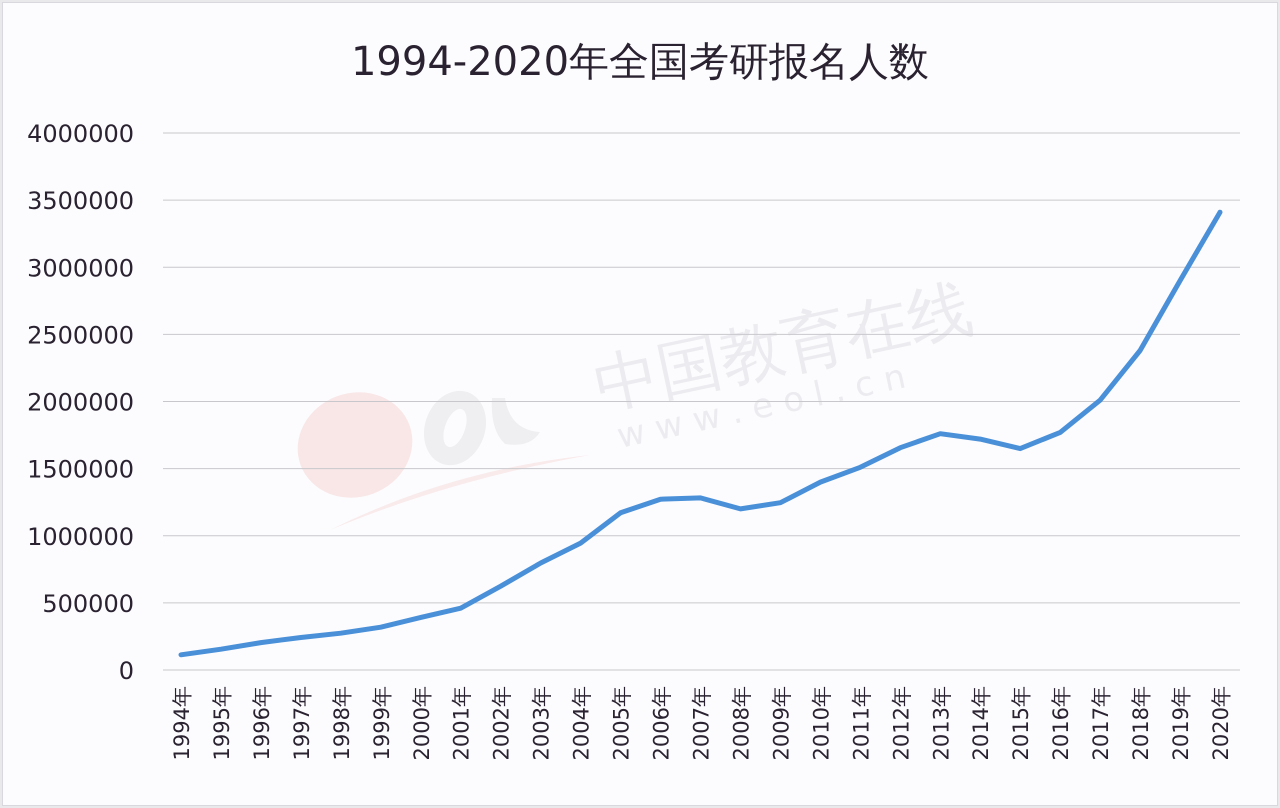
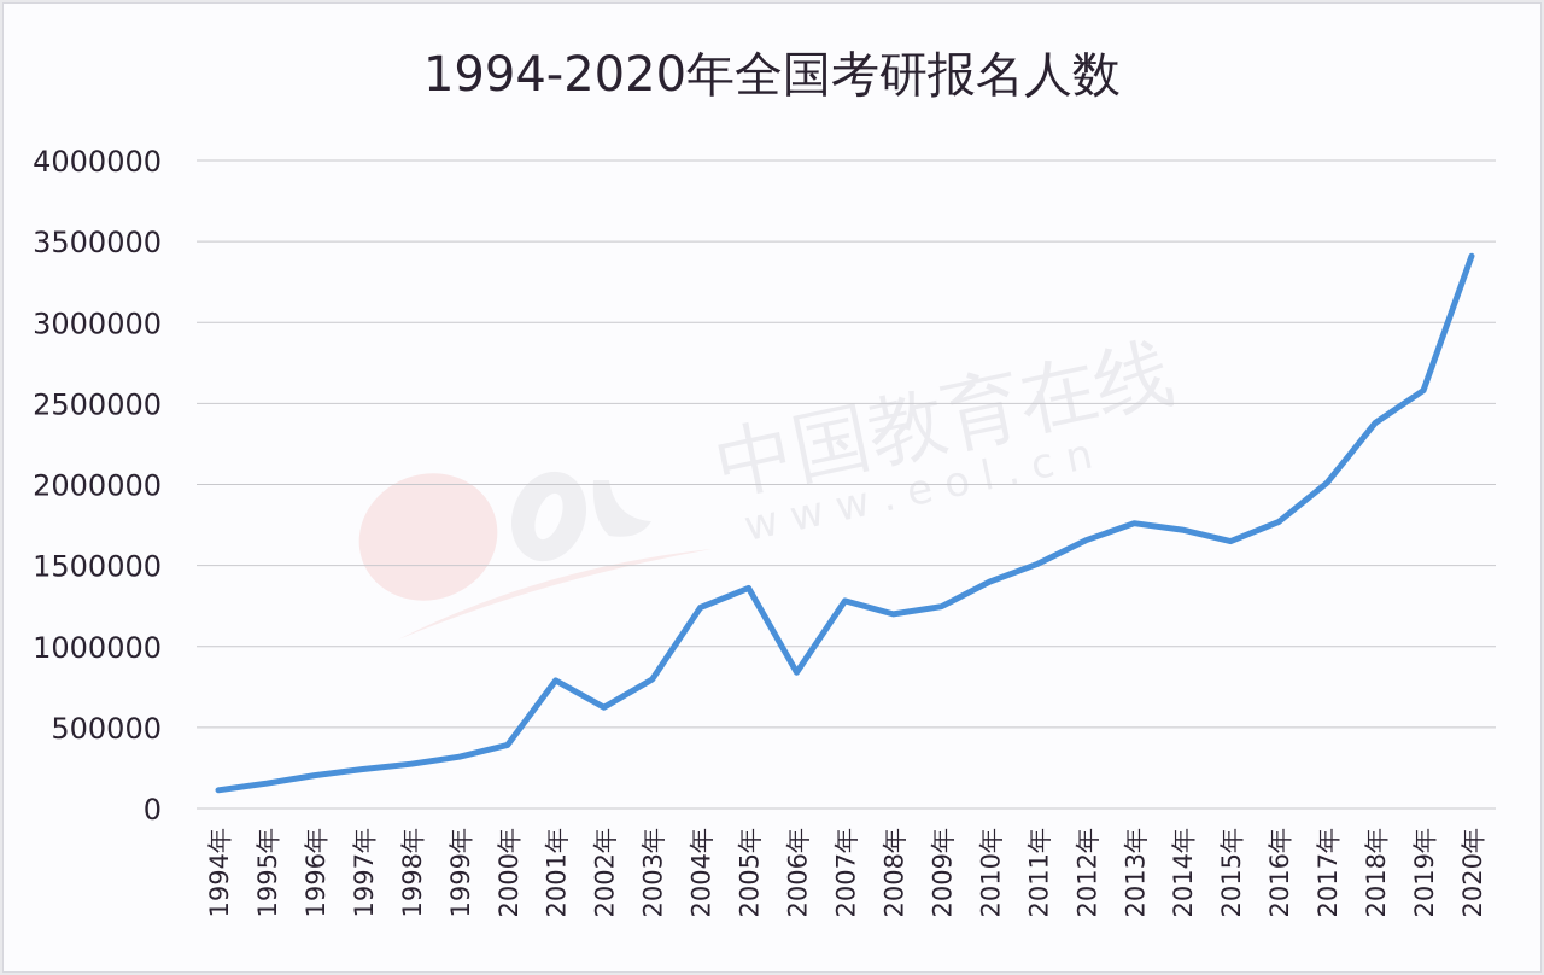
2001年: 460000 -> 790000
2004年: 940000 -> 1240000
2005年: 1170000 -> 1360000
2006年: 1270000 -> 840000
2019年: 2900000 -> 2580000
